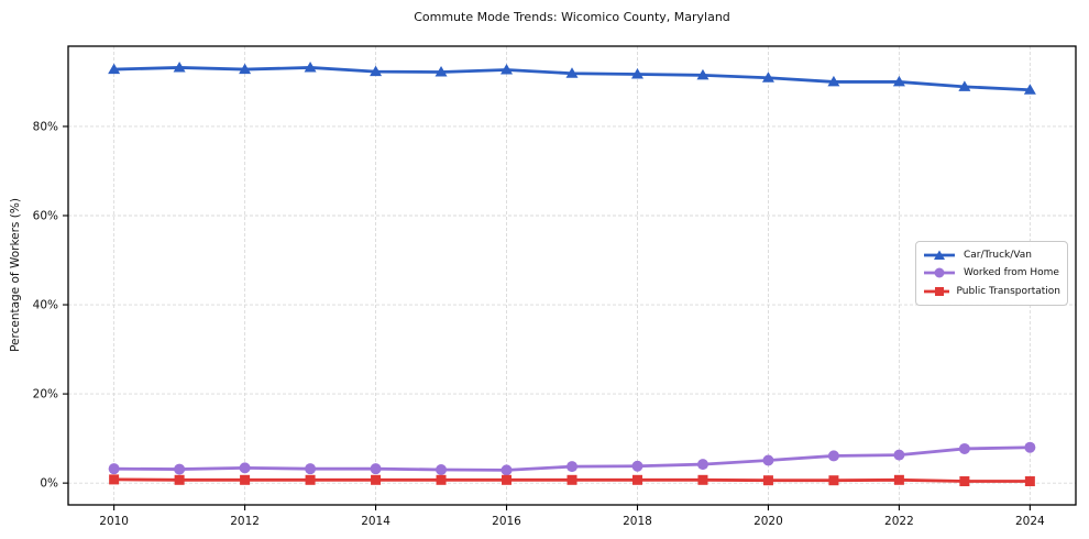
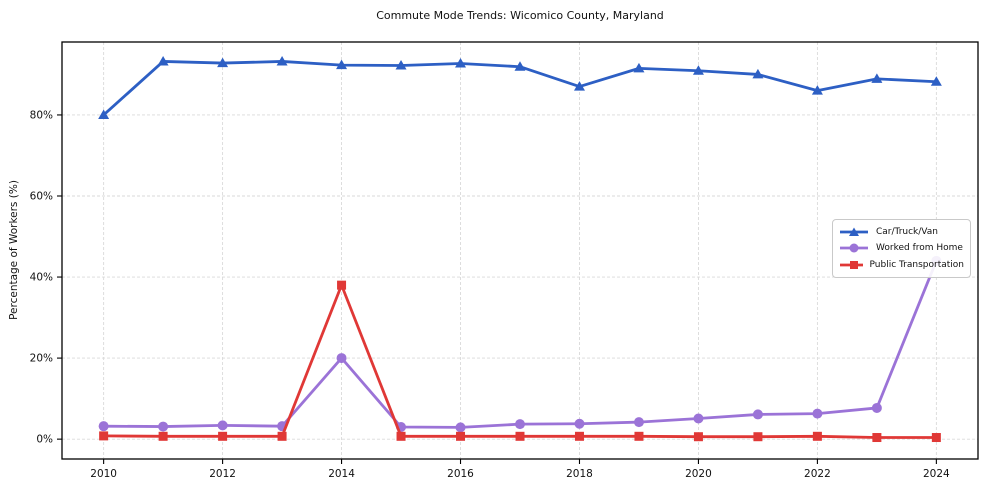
Car/Truck/Van/2010: 93% -> 80%
Worked from Home/2014: 3% -> 20%
Public Transportation/2014: 1% -> 38%
Car/Truck/Van/2018: 92% -> 87%
Car/Truck/Van/2022: 90% -> 86%
Worked from Home/2024: 8% -> 44%
